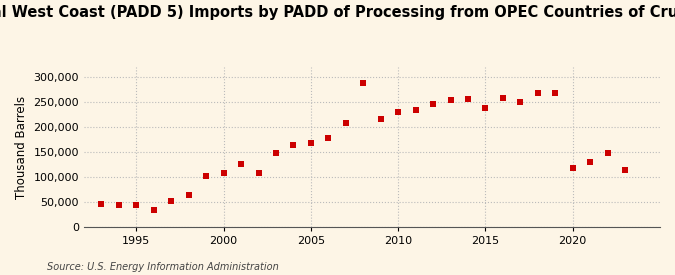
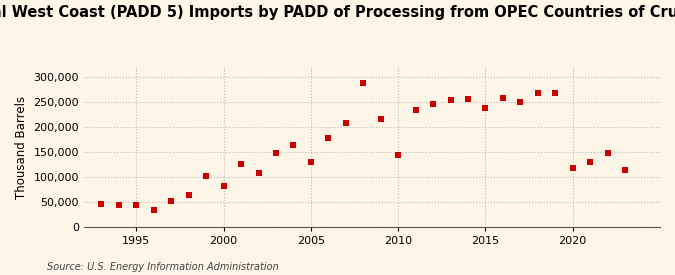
2000: 108,000 -> 82,000
2005: 168,000 -> 130,000
2010: 231,000 -> 144,000
